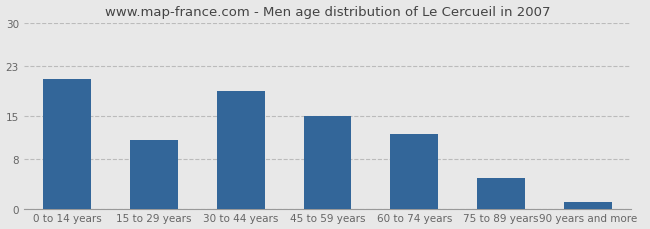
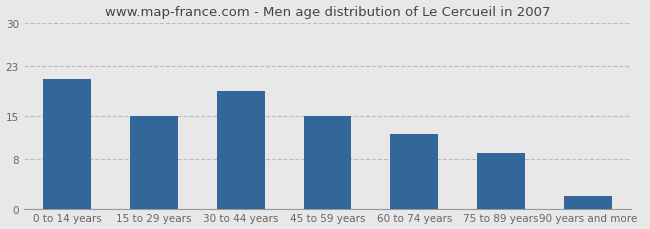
15 to 29 years: 11 -> 15
75 to 89 years: 5 -> 9
90 years and more: 1 -> 2
